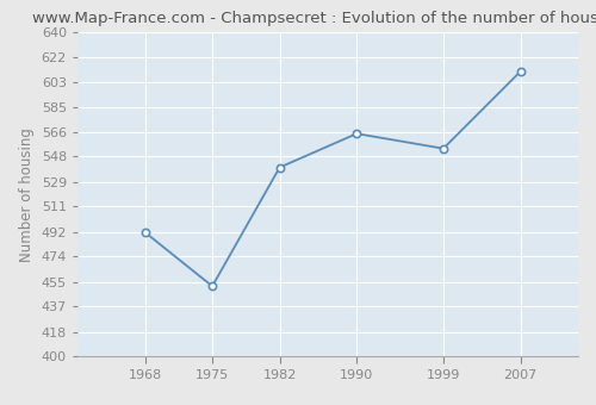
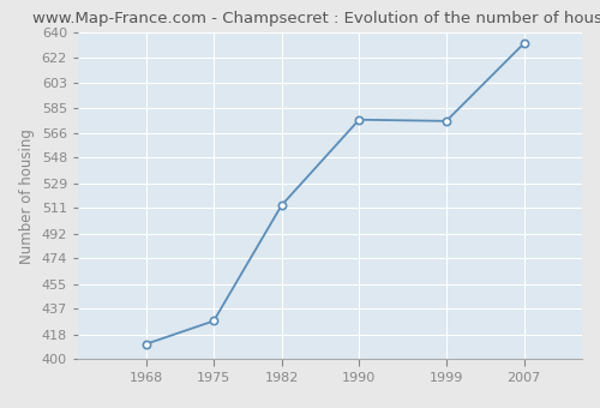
1968: 492 -> 411
1975: 452 -> 428
1982: 540 -> 513
1990: 565 -> 576
1999: 554 -> 575
2007: 611 -> 632
